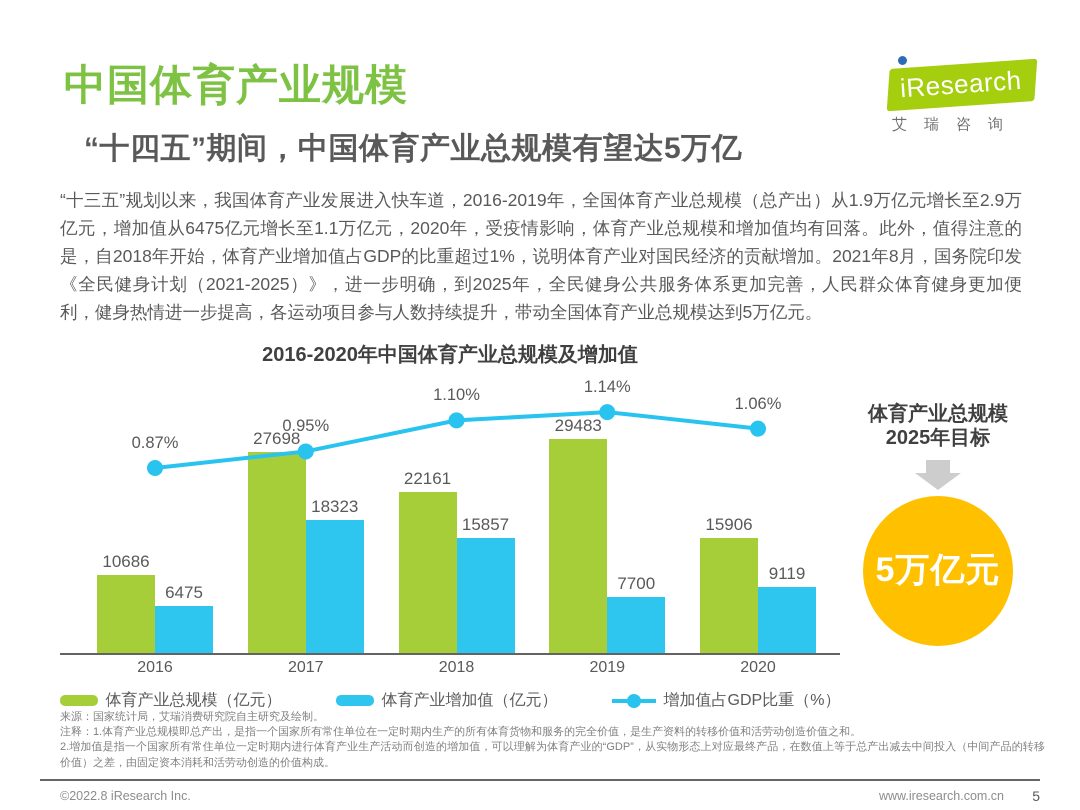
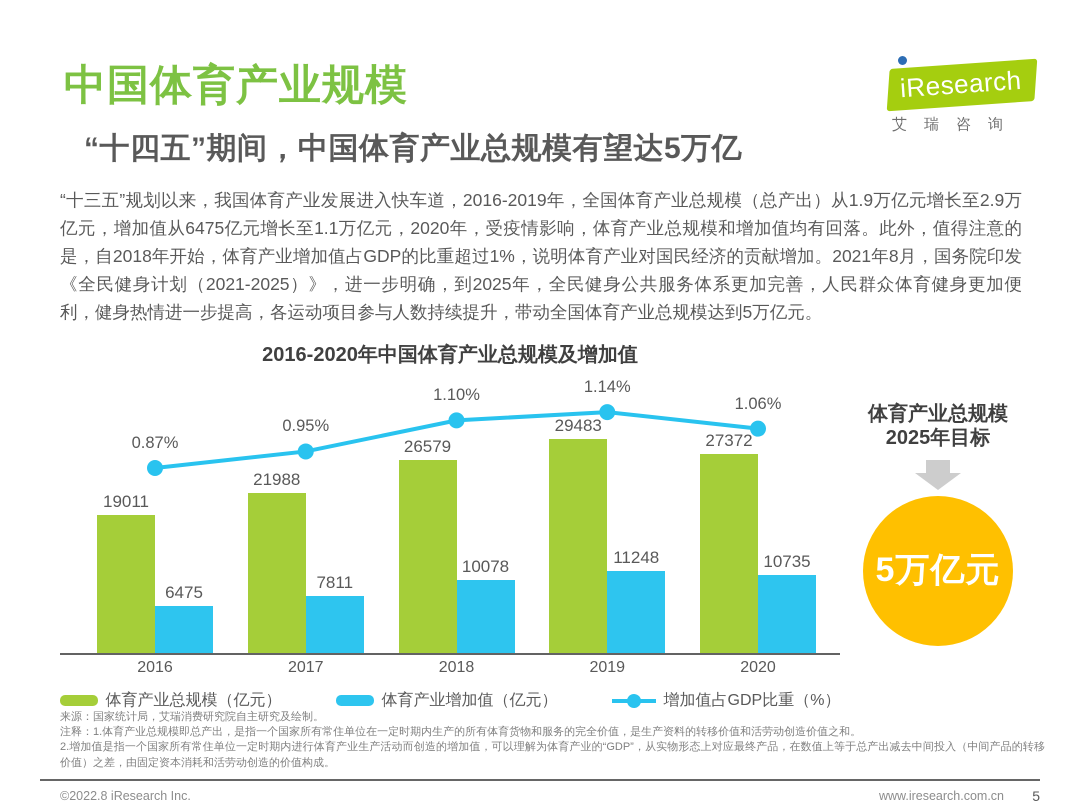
体育产业总规模（亿元）/2016: 10686 -> 19011
体育产业总规模（亿元）/2017: 27698 -> 21988
体育产业增加值（亿元）/2017: 18323 -> 7811
体育产业总规模（亿元）/2018: 22161 -> 26579
体育产业增加值（亿元）/2018: 15857 -> 10078
体育产业增加值（亿元）/2019: 7700 -> 11248
体育产业总规模（亿元）/2020: 15906 -> 27372
体育产业增加值（亿元）/2020: 9119 -> 10735
